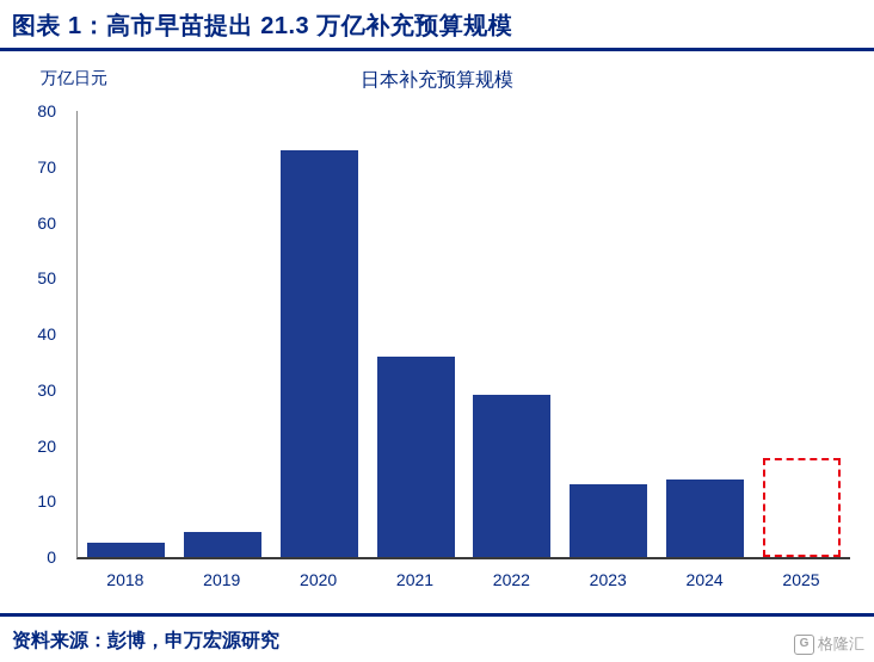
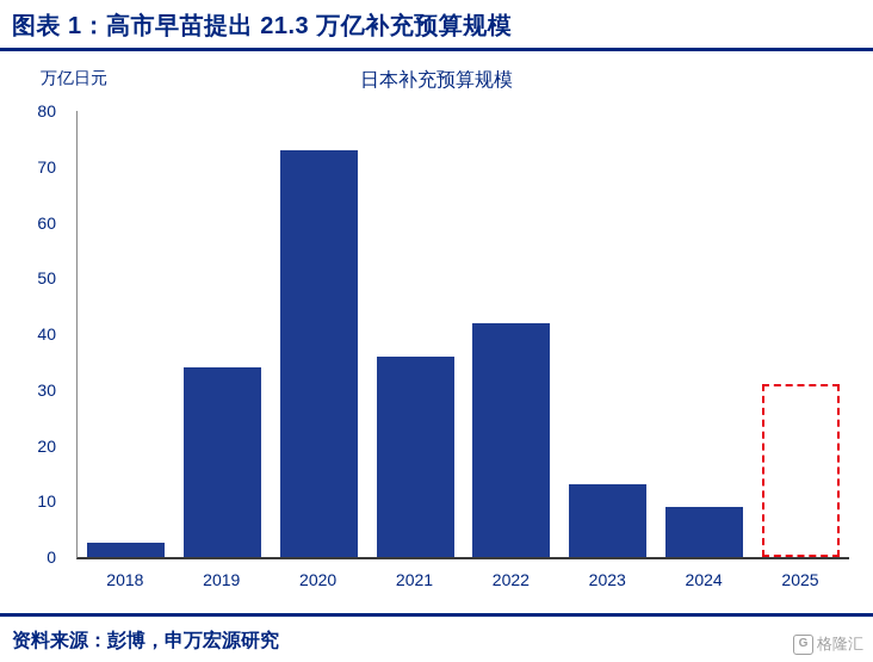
2019: 4 -> 34
2022: 29 -> 42
2024: 14 -> 9
2025: 18 -> 31
